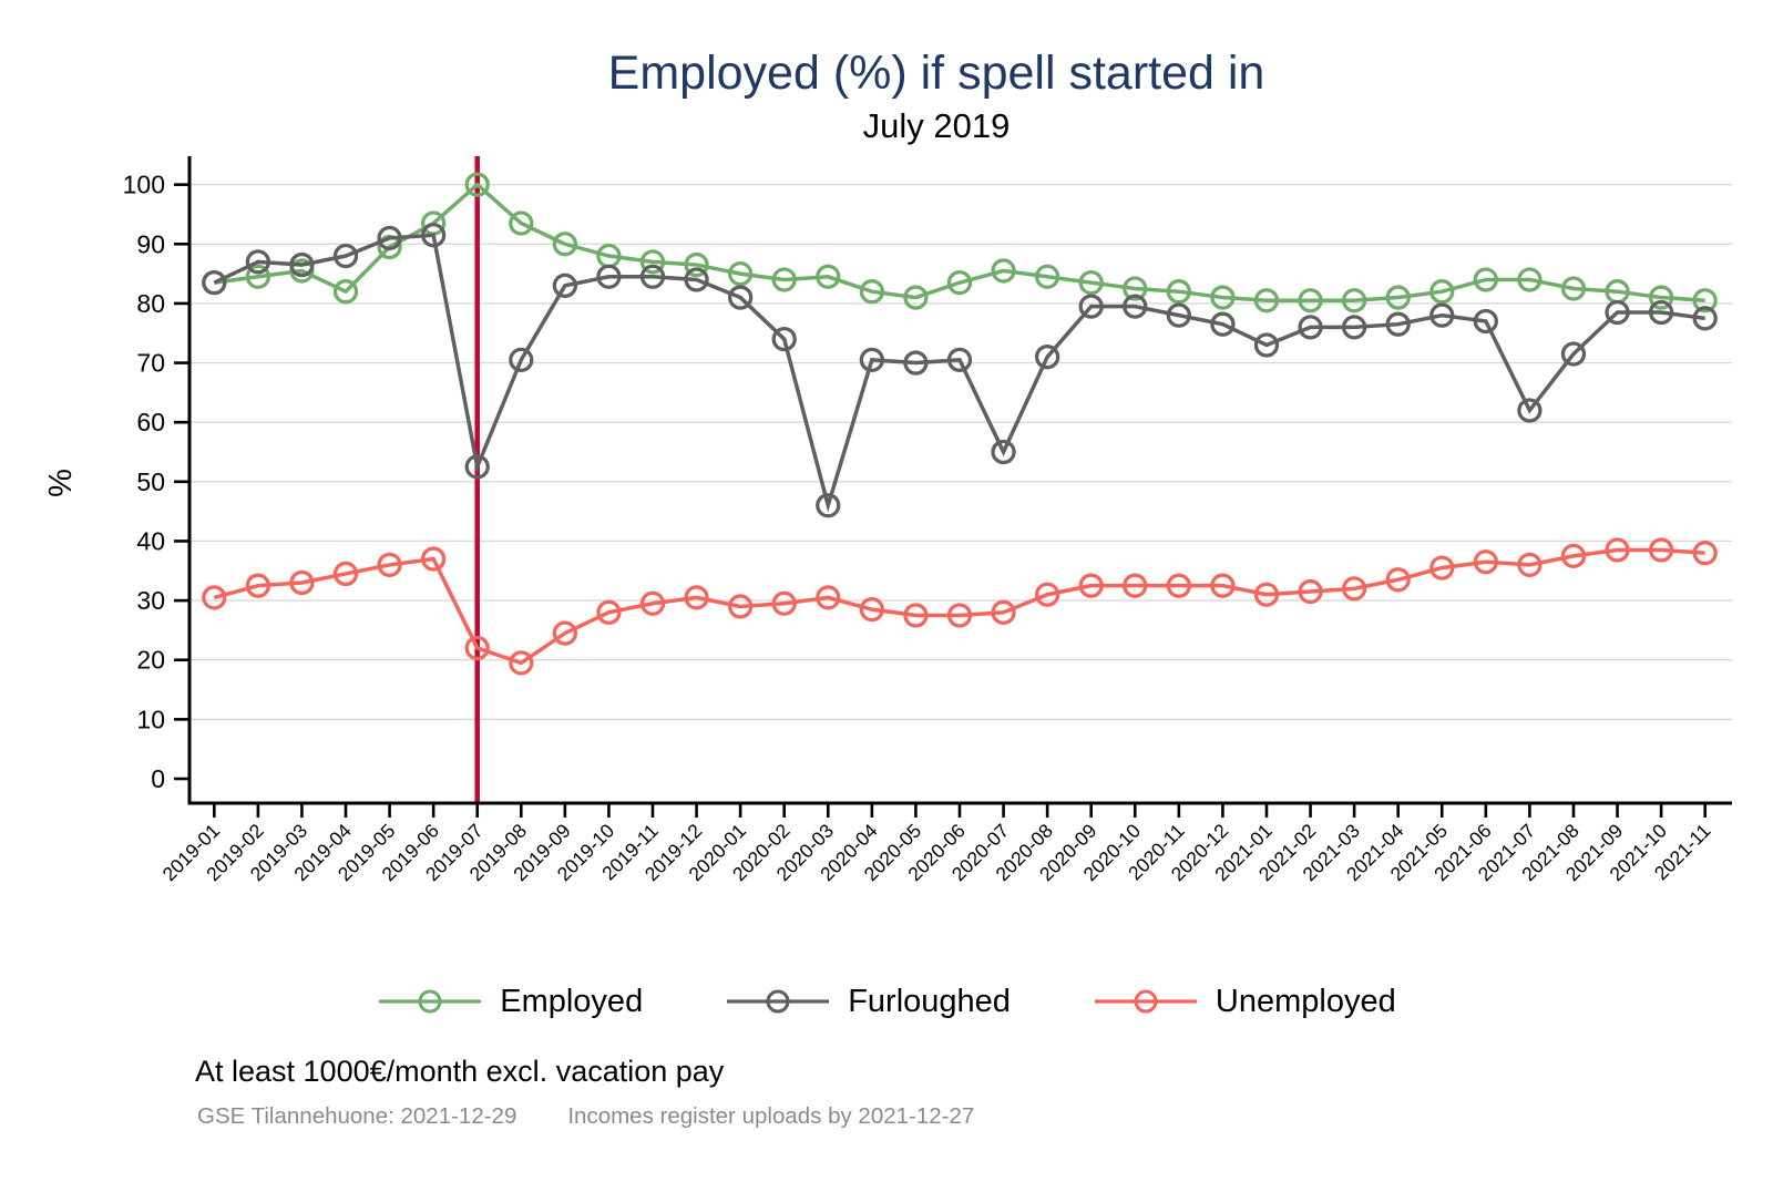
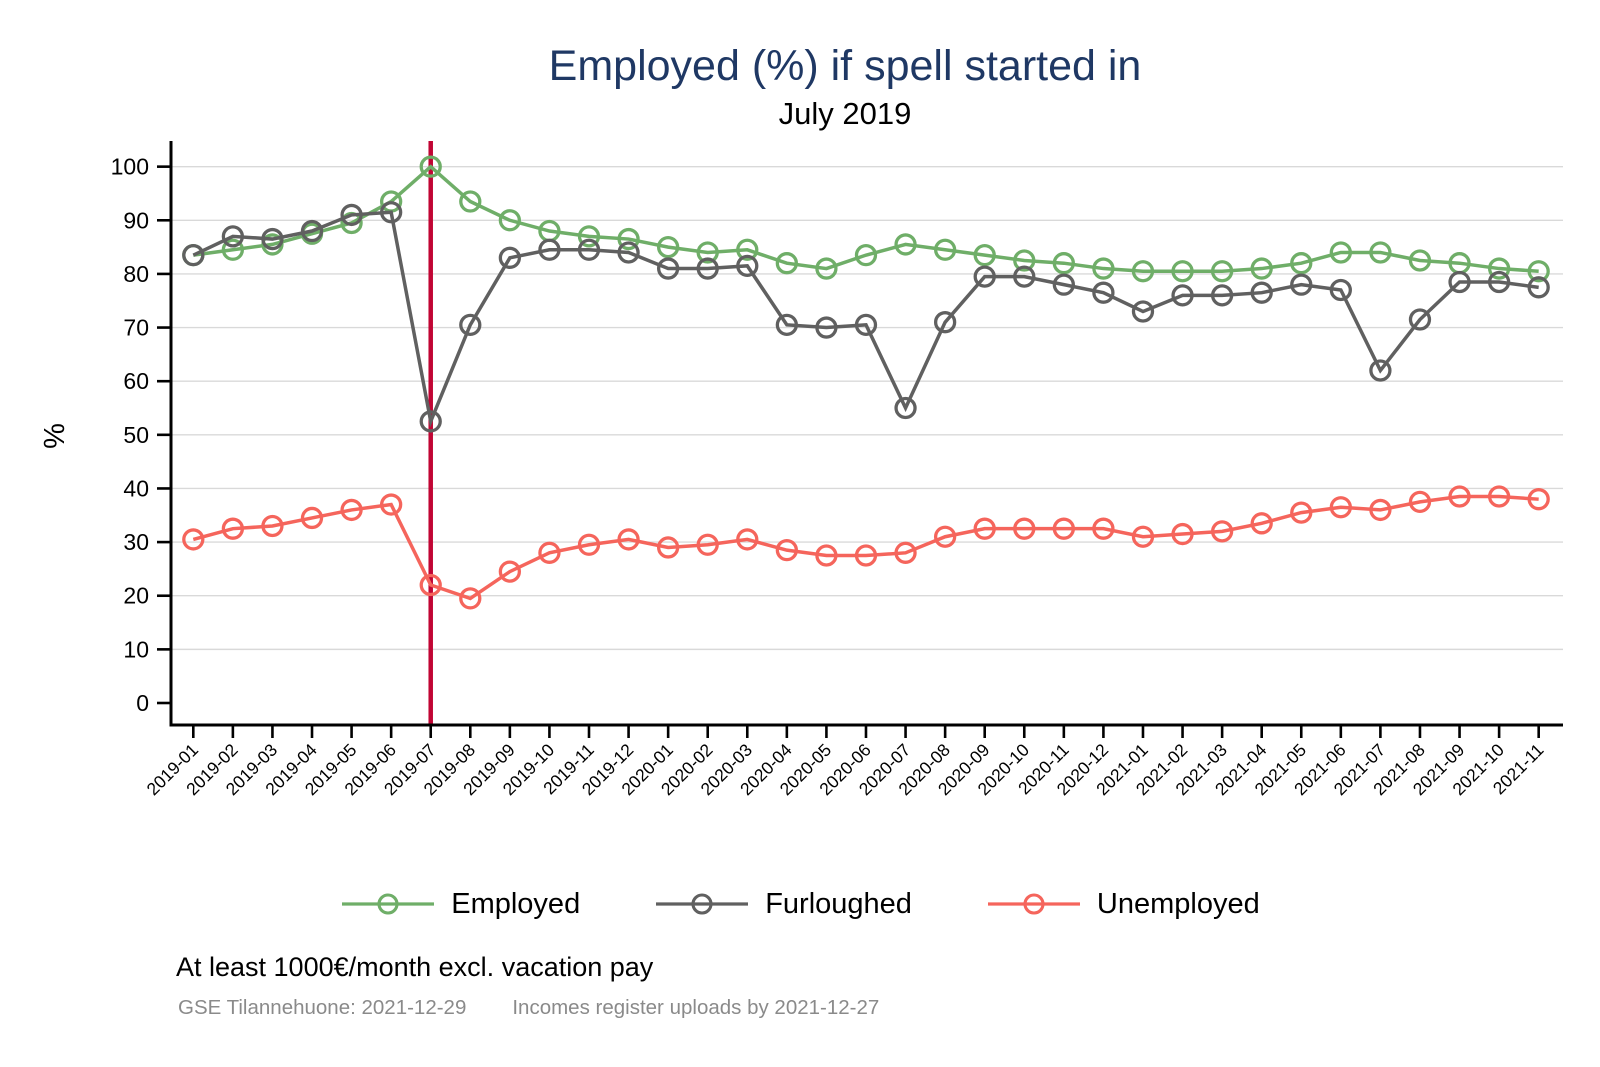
Employed/2019-04: 82 -> 88
Furloughed/2020-02: 74 -> 81
Furloughed/2020-03: 46 -> 82
